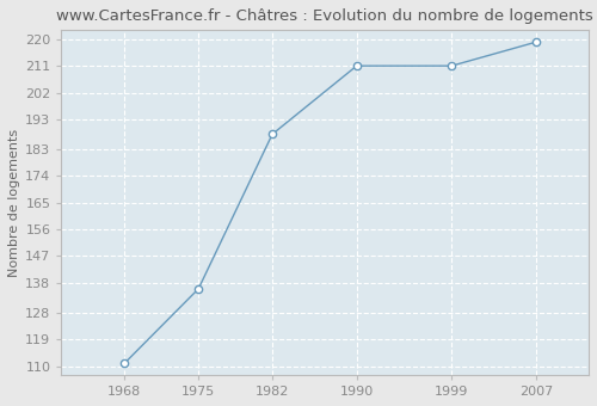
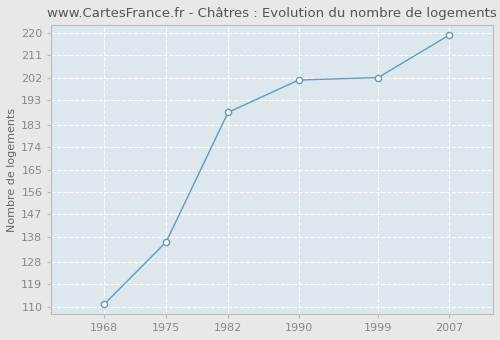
1990: 211 -> 201
1999: 211 -> 202
